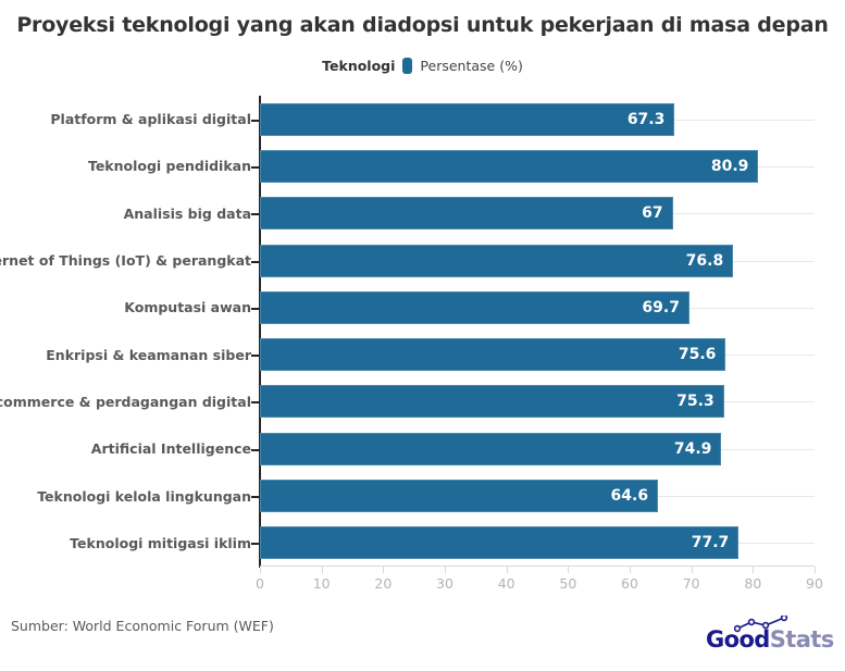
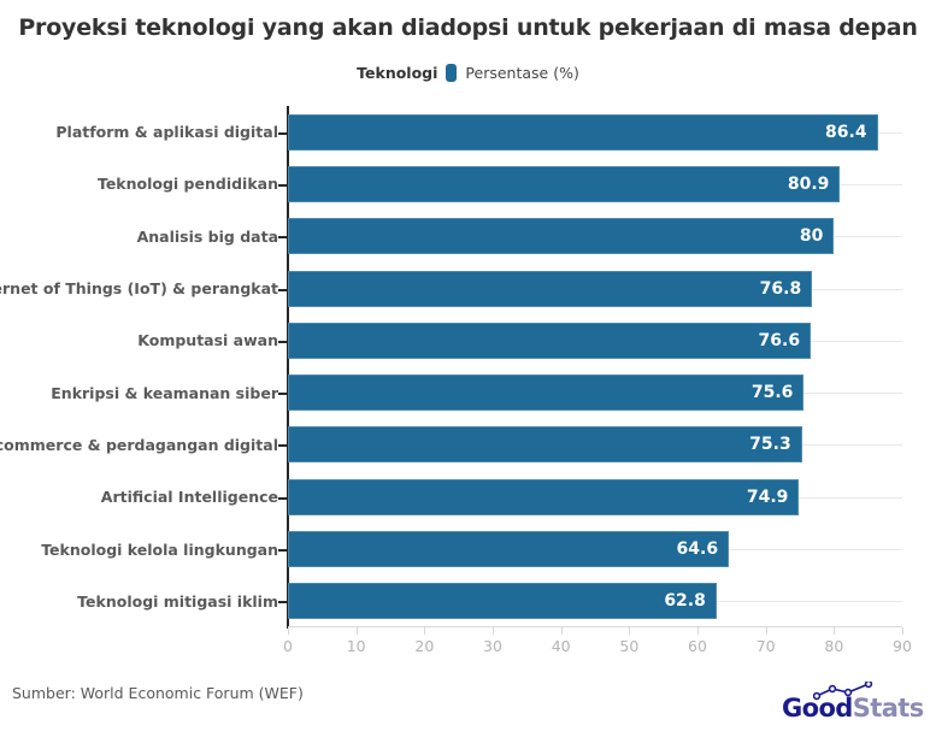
Platform & aplikasi digital: 67.3 -> 86.4
Analisis big data: 67 -> 80
Komputasi awan: 69.7 -> 76.6
Teknologi mitigasi iklim: 77.7 -> 62.8
